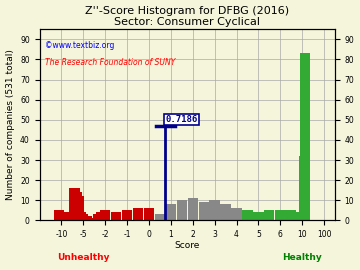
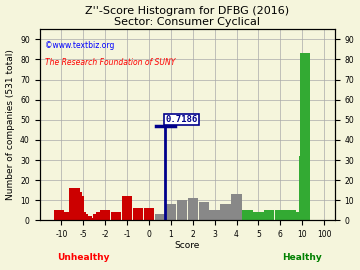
-1: 5 -> 12
3: 10 -> 5
4: 6 -> 13
